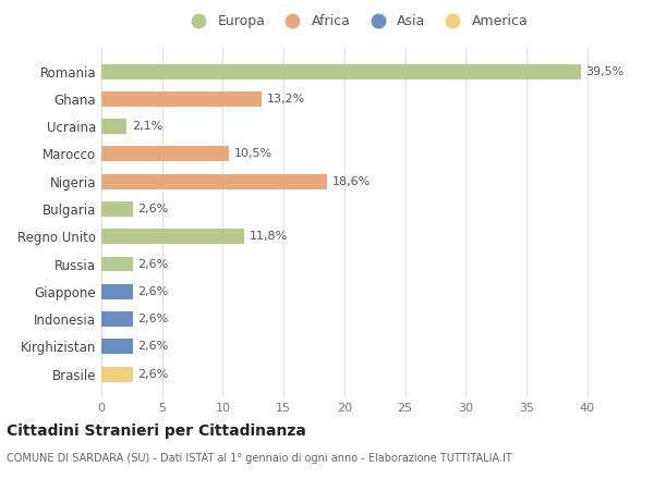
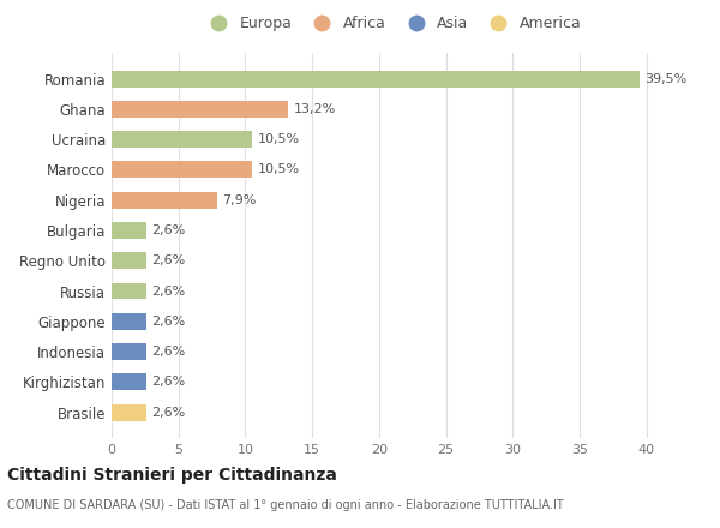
Ucraina: 2,1% -> 10,5%
Nigeria: 18,6% -> 7,9%
Regno Unito: 11,8% -> 2,6%
